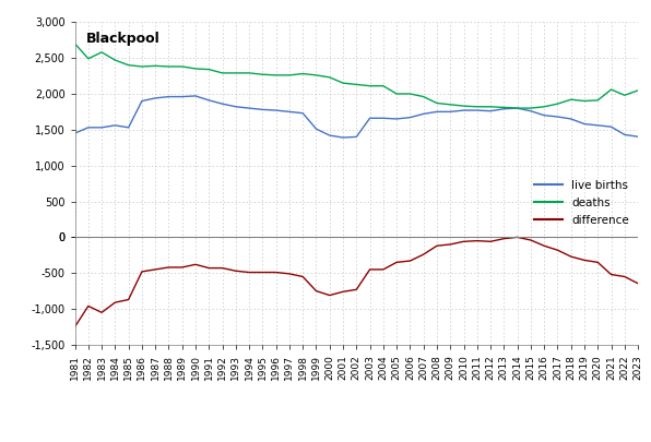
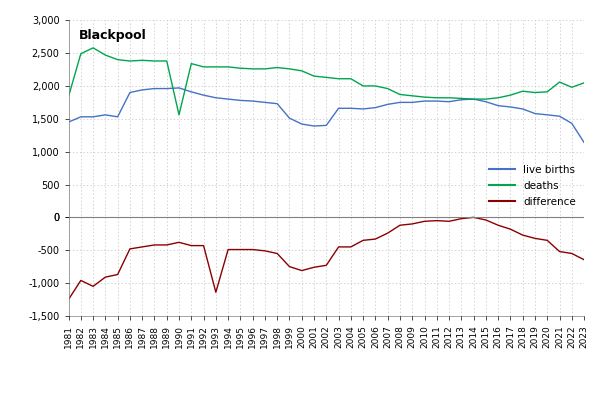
deaths/1981: 2,700 -> 1,840
deaths/1990: 2,350 -> 1,560
difference/1993: -470 -> -1,140
live births/2023: 1,400 -> 1,140
